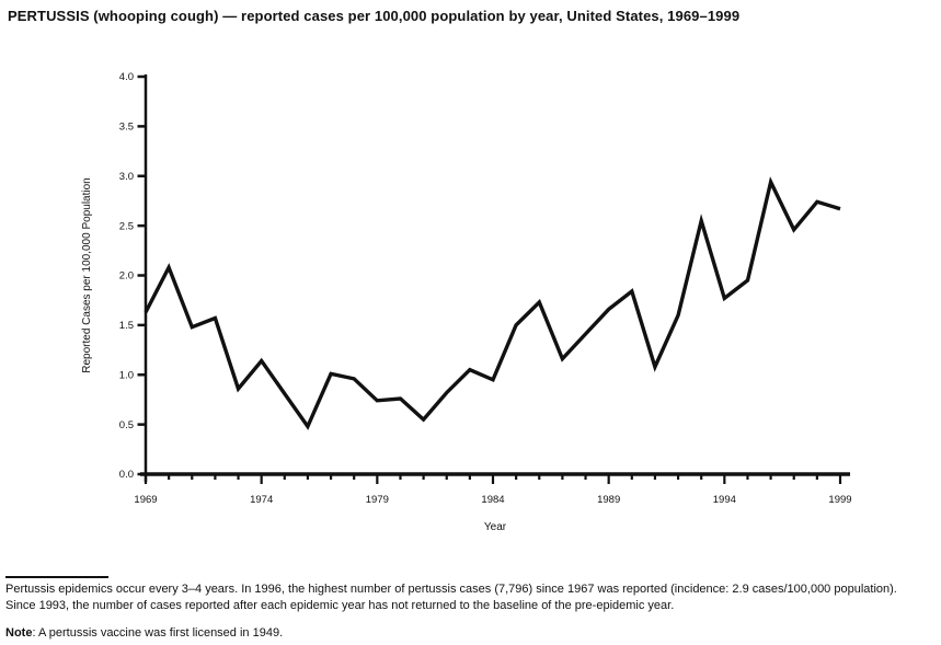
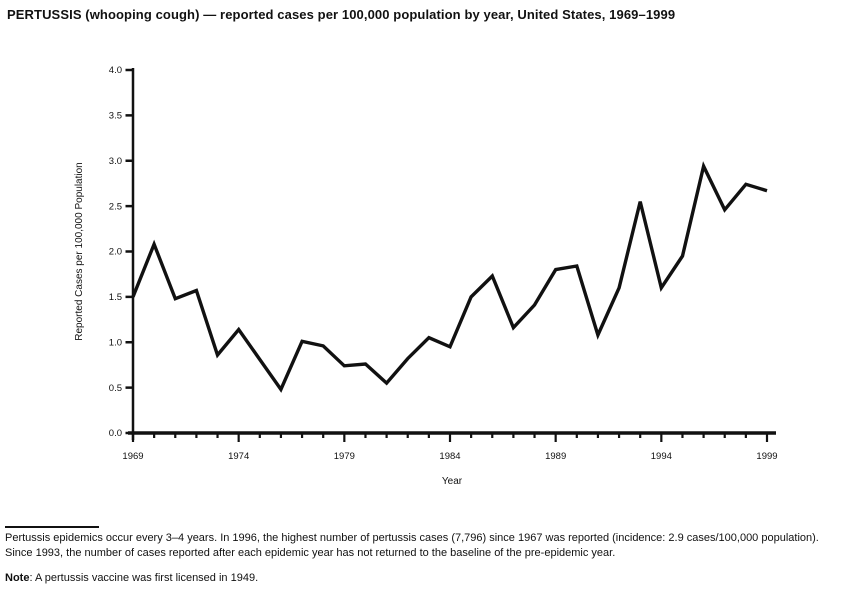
1969: 1.6 -> 1.5
1989: 1.7 -> 1.8
1994: 1.8 -> 1.6
